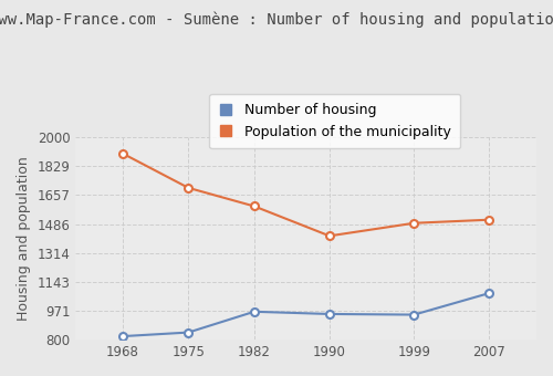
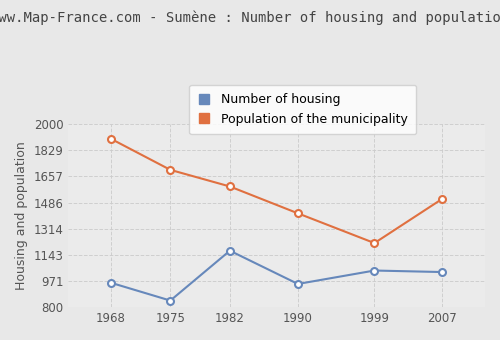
Number of housing/1968: 820 -> 960
Number of housing/1982: 970 -> 1170
Number of housing/1999: 950 -> 1040
Population of the municipality/1999: 1490 -> 1220
Number of housing/2007: 1080 -> 1030
